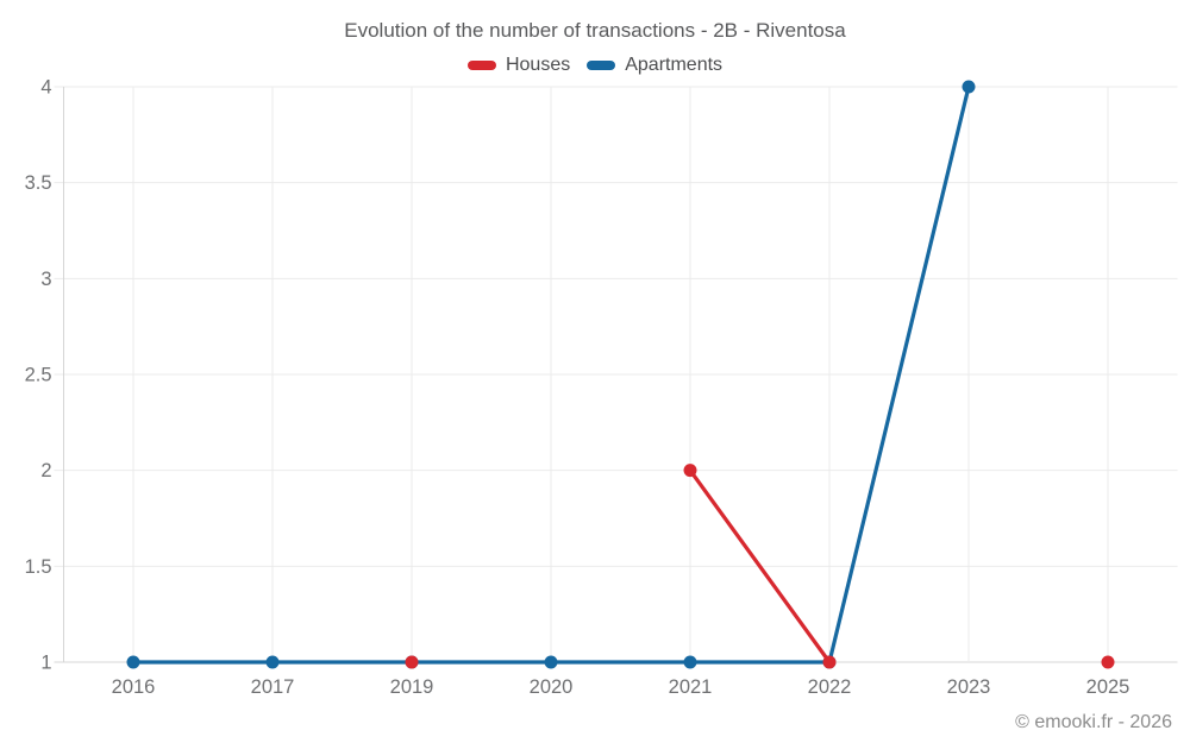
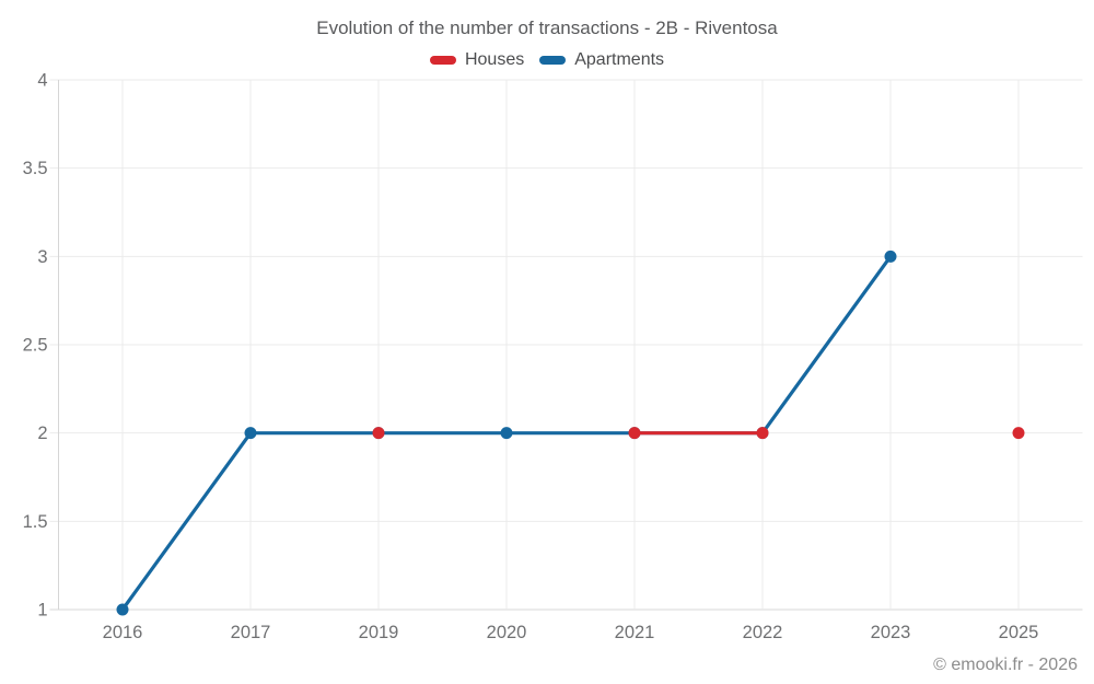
Apartments/2017: 1 -> 2
Houses/2019: 1 -> 2
Apartments/2019: 1 -> 2
Apartments/2020: 1 -> 2
Apartments/2021: 1 -> 2
Houses/2022: 1 -> 2
Apartments/2022: 1 -> 2
Apartments/2023: 4 -> 3
Houses/2025: 1 -> 2
